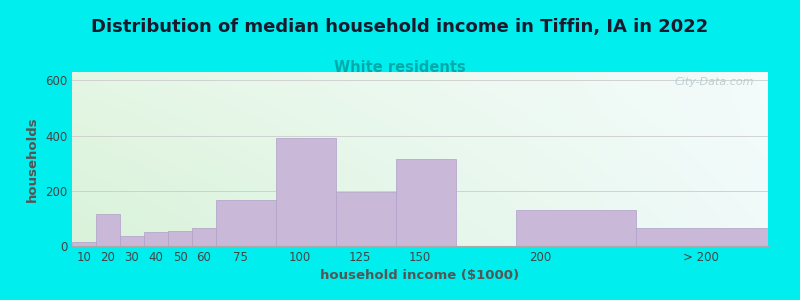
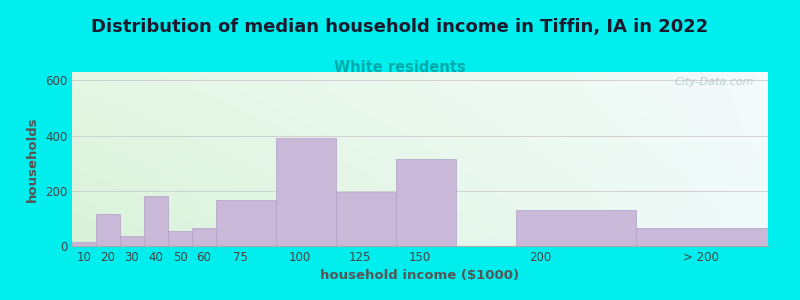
40: 50 -> 180
